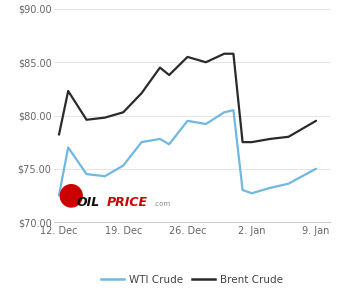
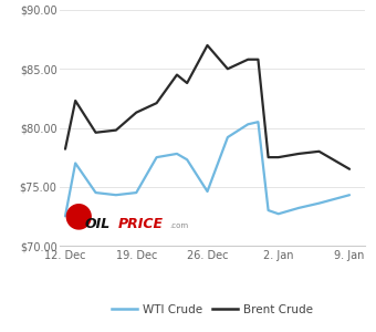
WTI Crude/19. Dec: $75.3 -> $74.5
Brent Crude/19. Dec: $80.3 -> $81.3
WTI Crude/26. Dec: $79.5 -> $74.6
Brent Crude/26. Dec: $85.5 -> $87.0
WTI Crude/9. Jan: $75.0 -> $74.3
Brent Crude/9. Jan: $79.5 -> $76.5
